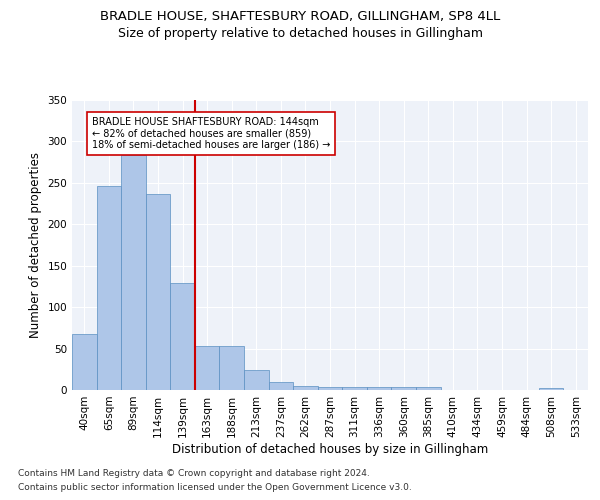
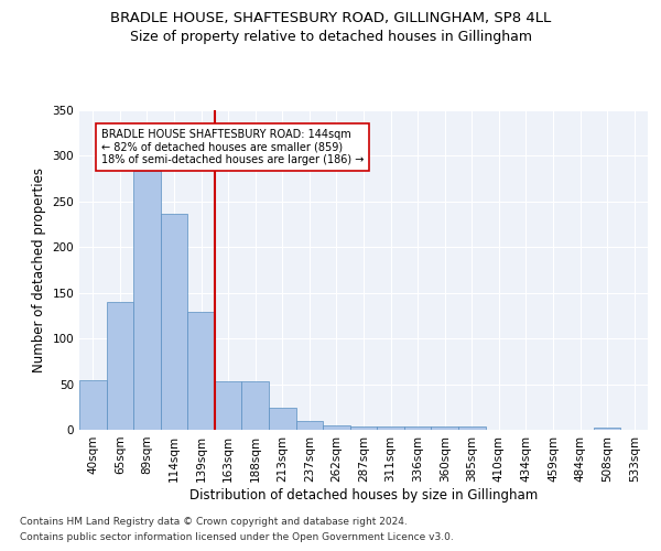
40sqm: 68 -> 54
65sqm: 246 -> 140
